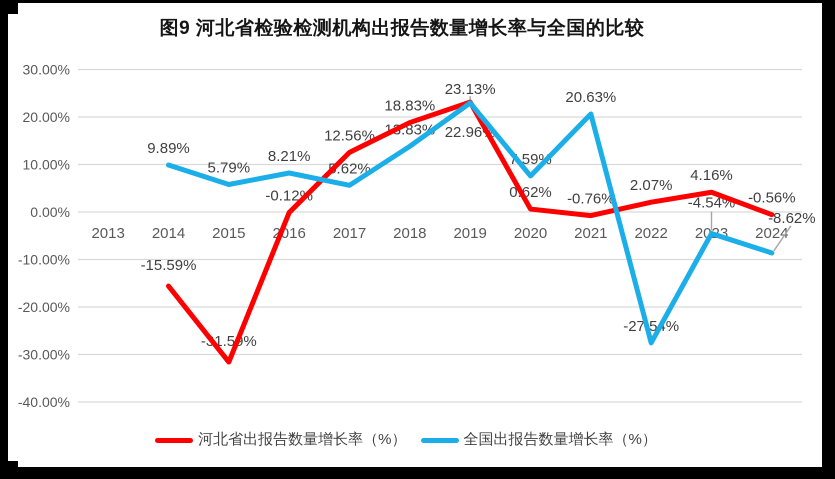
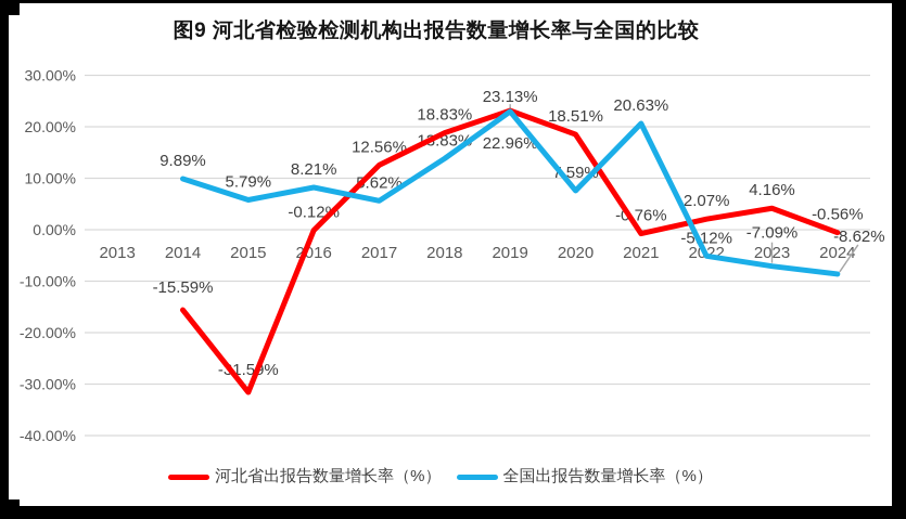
河北省出报告数量增长率（%）/2020: 0.62% -> 18.51%
全国出报告数量增长率（%）/2022: -27.54% -> -5.12%
全国出报告数量增长率（%）/2023: -4.54% -> -7.09%
